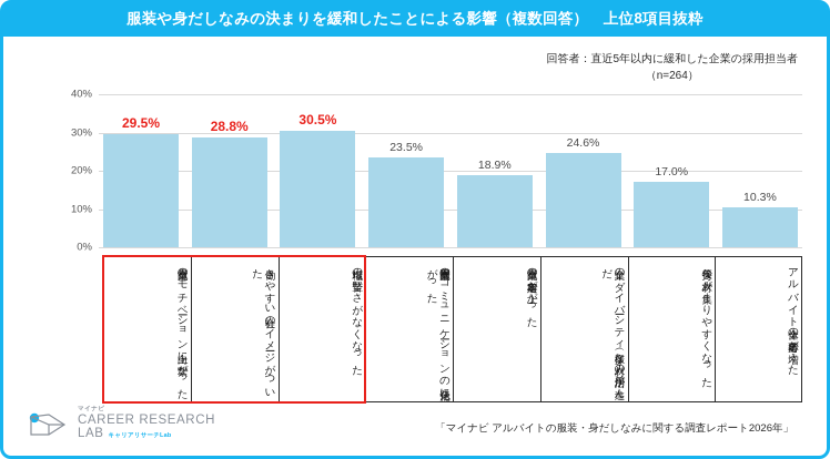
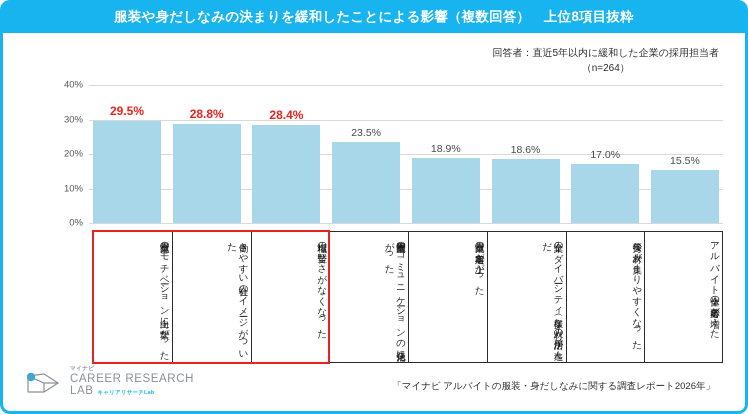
職場の堅苦しさがなくなった: 30.5% -> 28.4%
企業のダイバーシティ（多様な人材の活用）が進んだ: 24.6% -> 18.6%
アルバイト全体の応募者が増えた: 10.3% -> 15.5%
